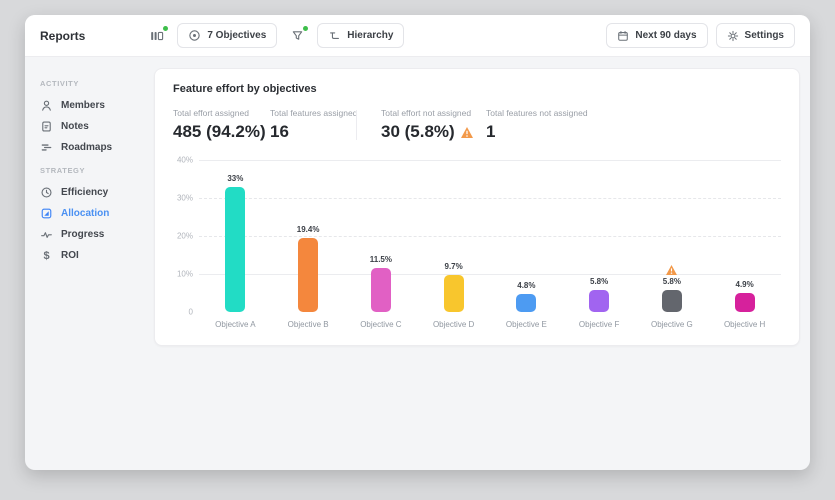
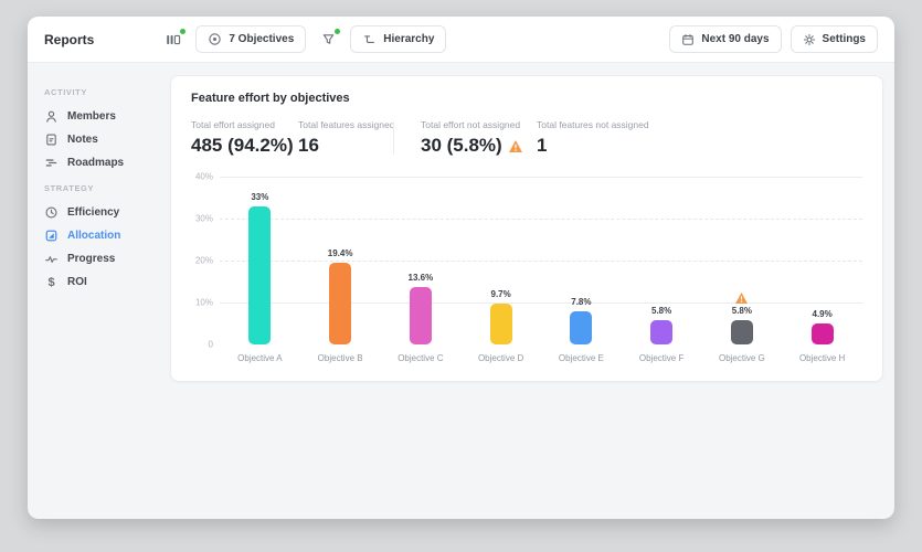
Objective C: 11.5% -> 13.6%
Objective E: 4.8% -> 7.8%
